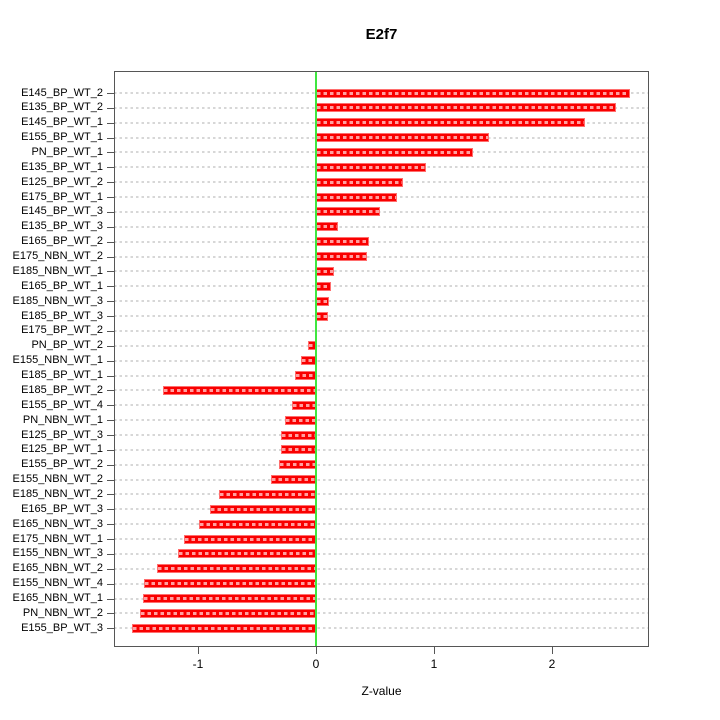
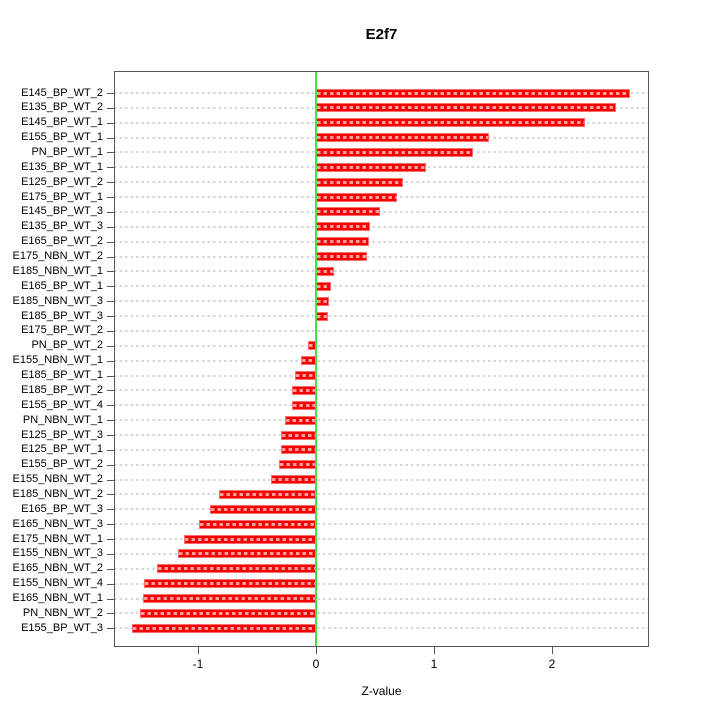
E135_BP_WT_3: 0.19 -> 0.46
E185_BP_WT_2: -1.30 -> -0.20
